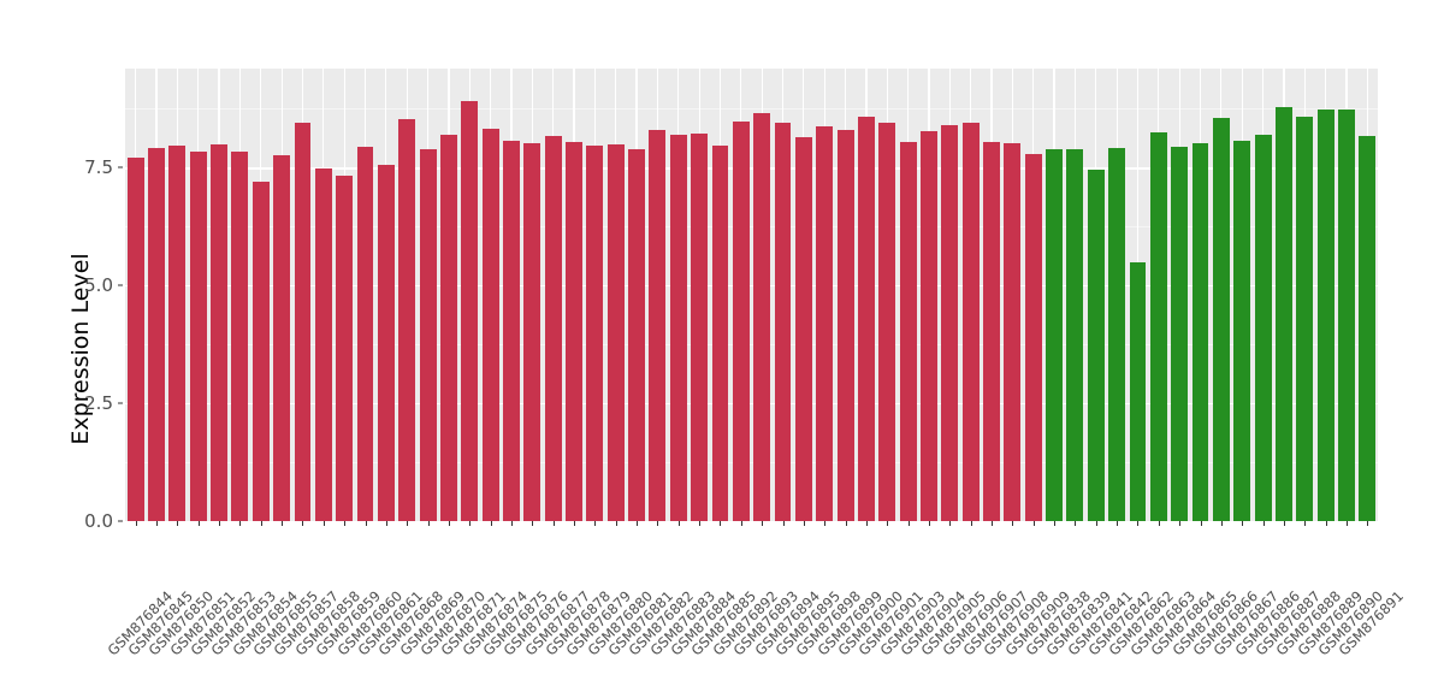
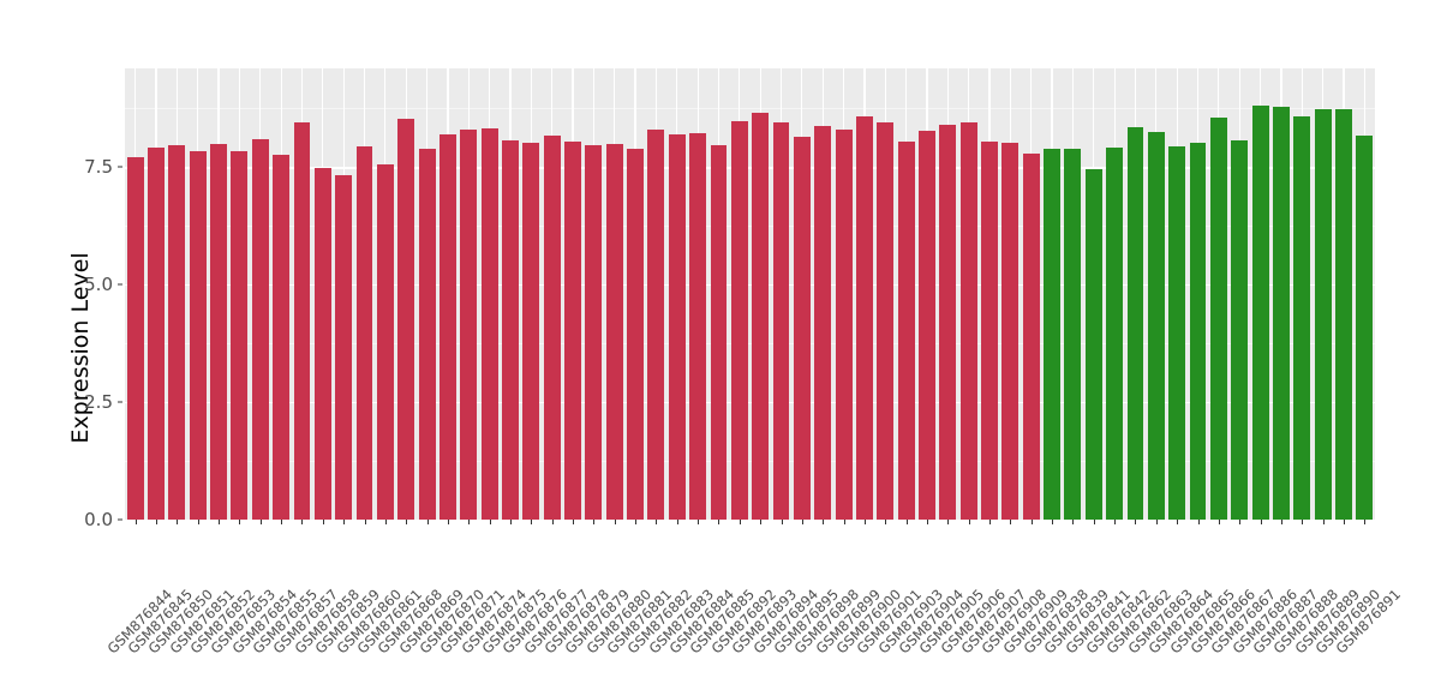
GSM876854: 7.2 -> 8.1
GSM876871: 8.9 -> 8.3
GSM876862: 5.5 -> 8.3
GSM876886: 8.2 -> 8.8
